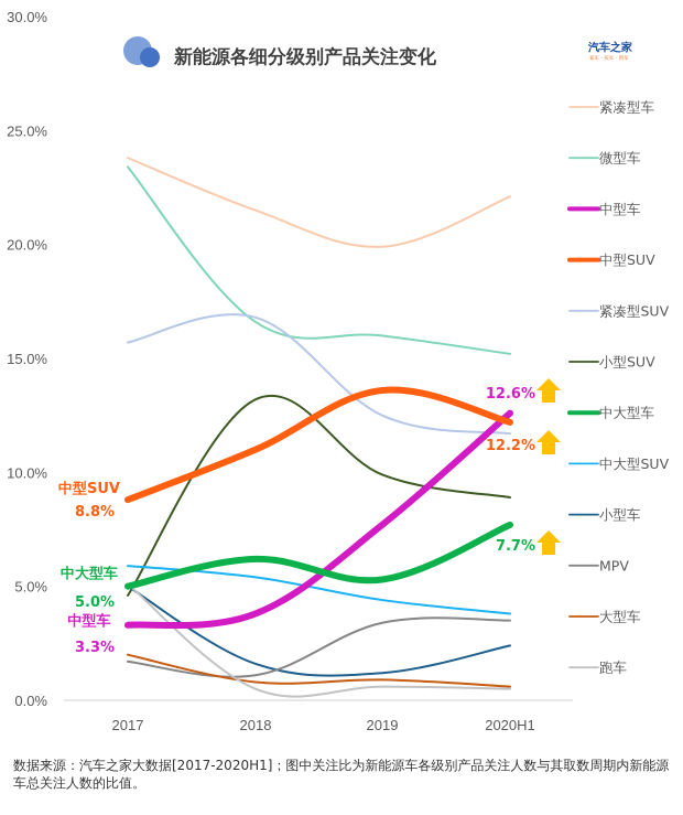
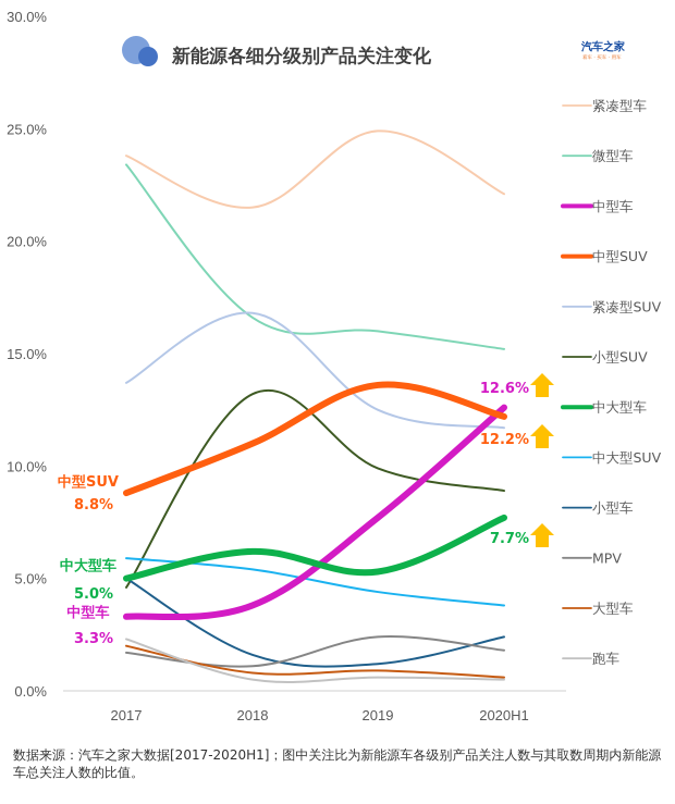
紧凑型SUV/2017: 15.7% -> 13.7%
跑车/2017: 5.1% -> 2.3%
紧凑型车/2019: 19.9% -> 24.9%
MPV/2019: 3.4% -> 2.4%
MPV/2020H1: 3.5% -> 1.8%
